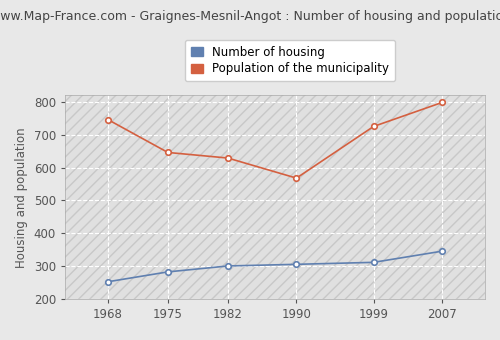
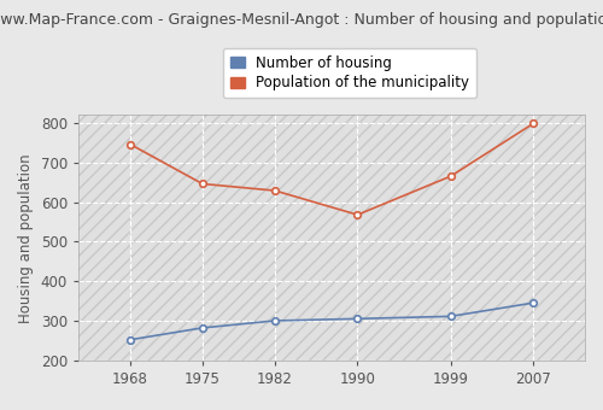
Population of the municipality/1999: 725 -> 665
